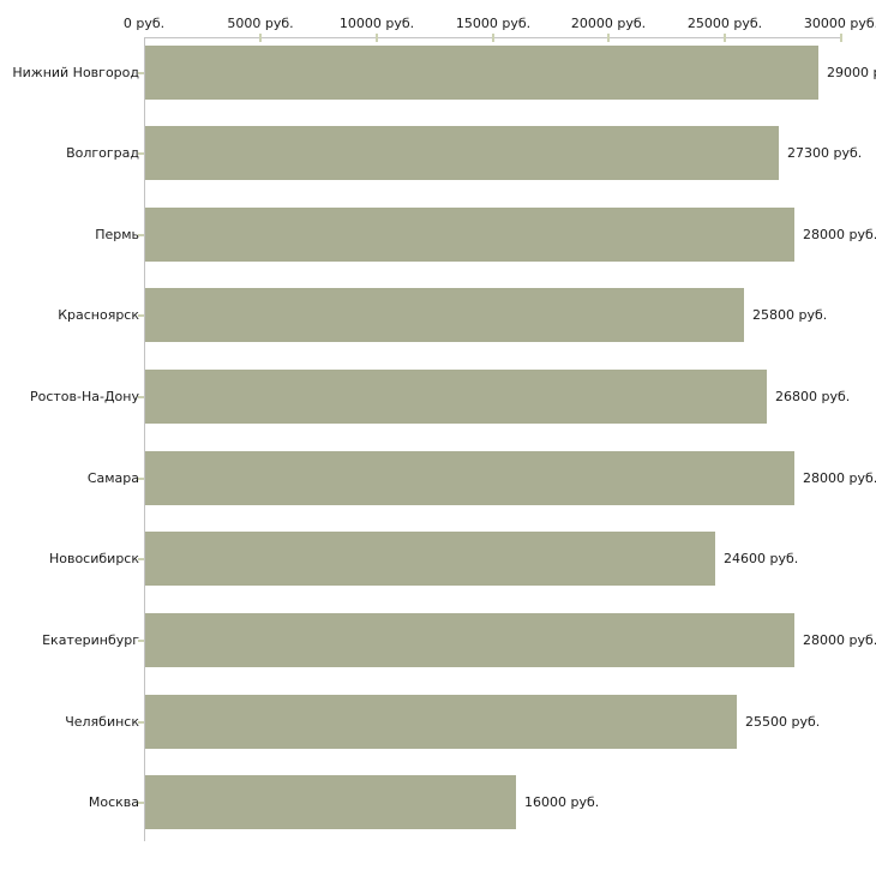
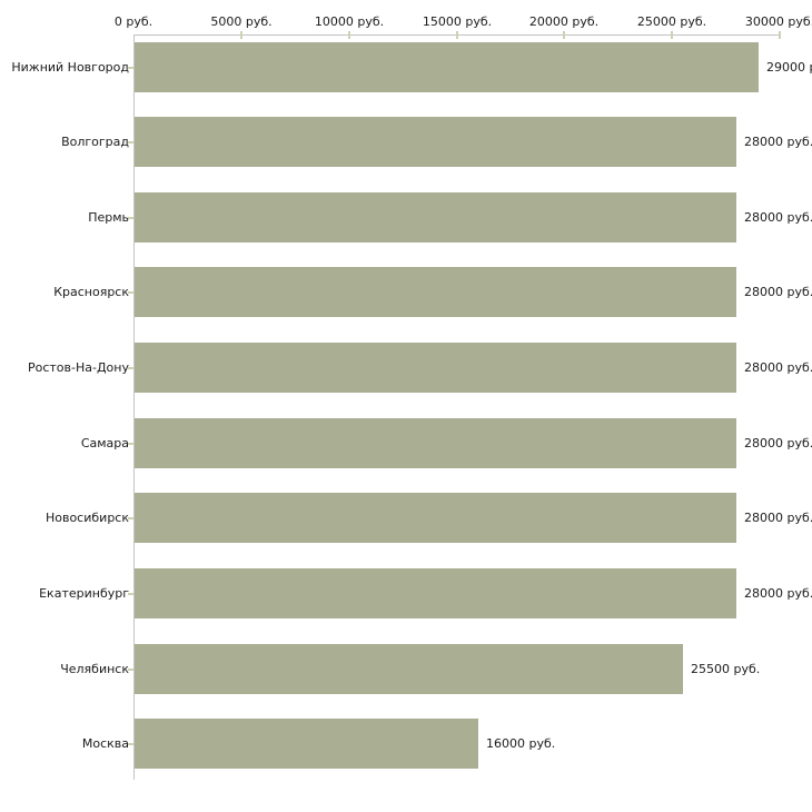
Волгоград: 27300 -> 28000
Красноярск: 25800 -> 28000
Ростов-На-Дону: 26800 -> 28000
Новосибирск: 24600 -> 28000
